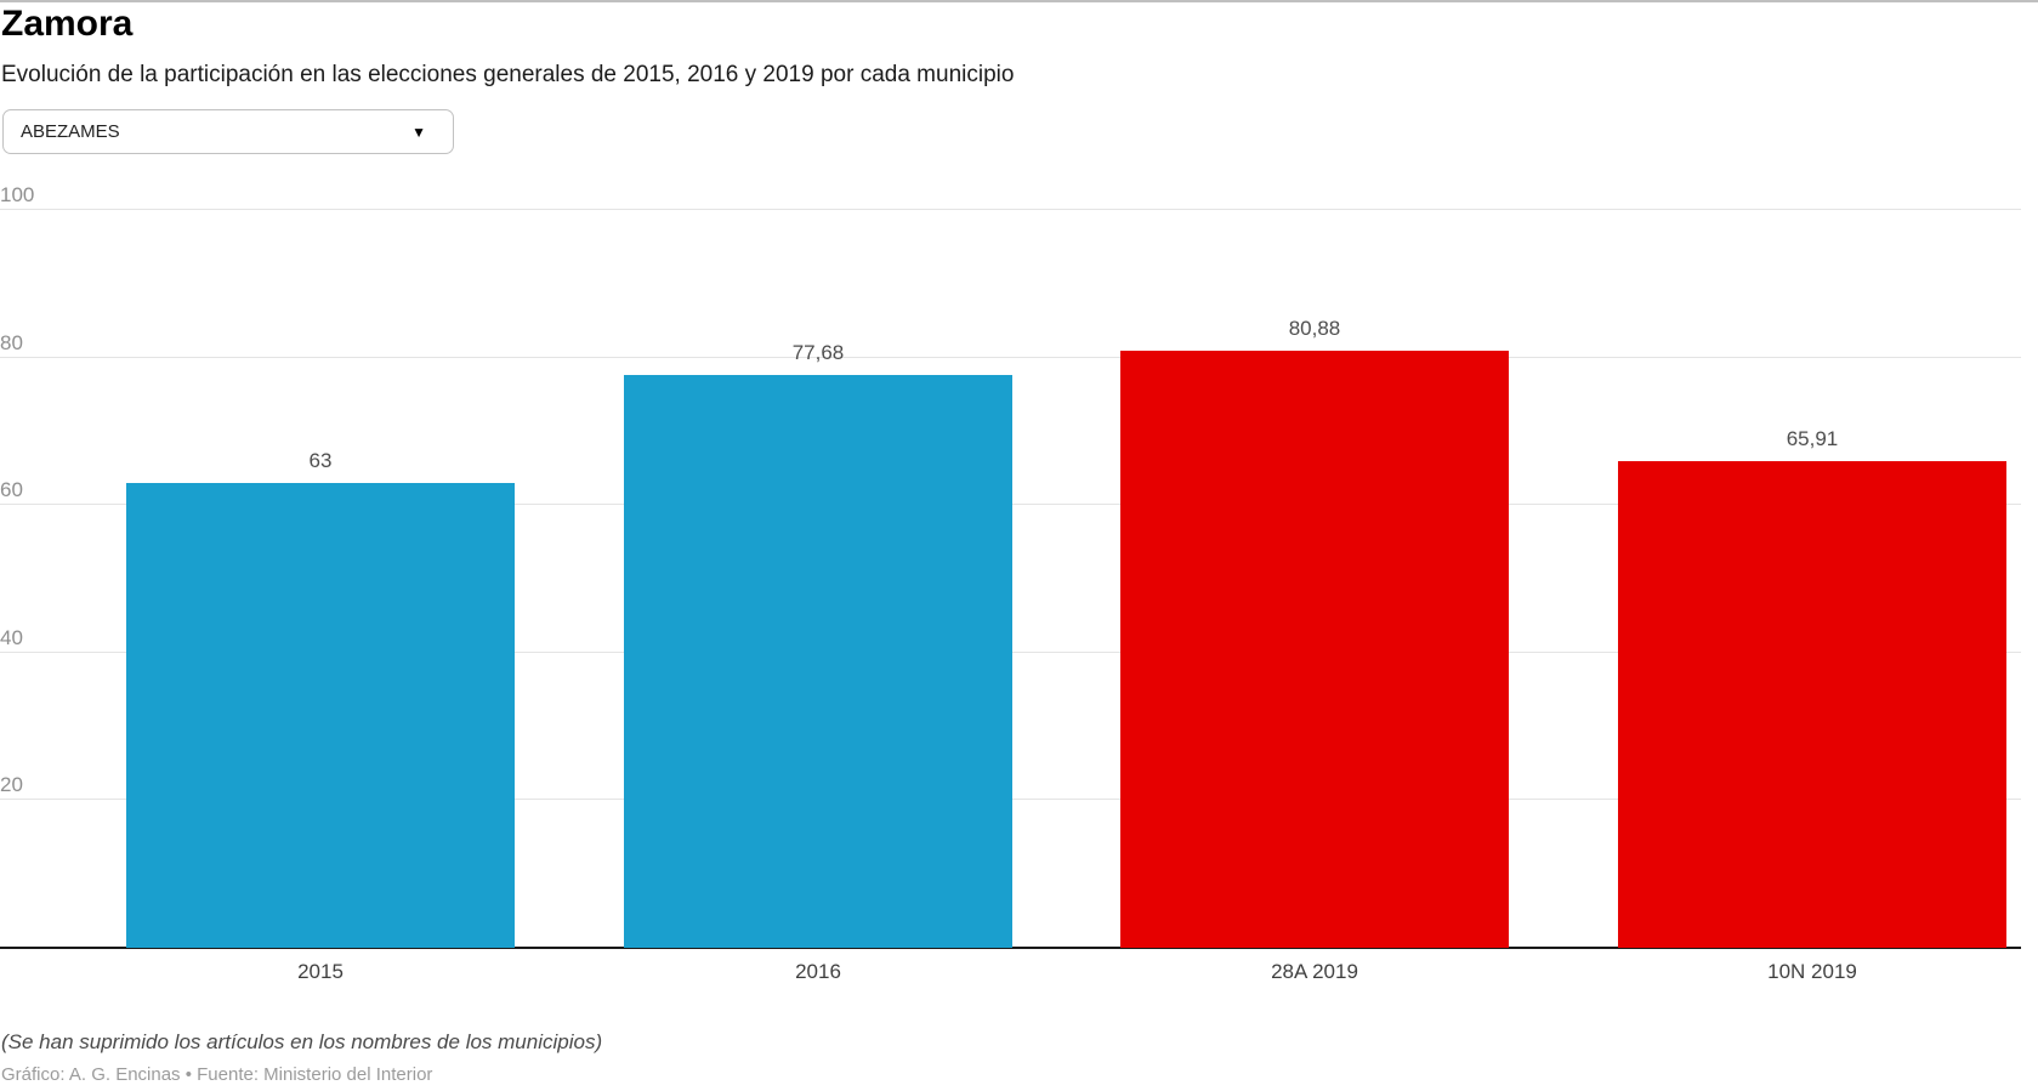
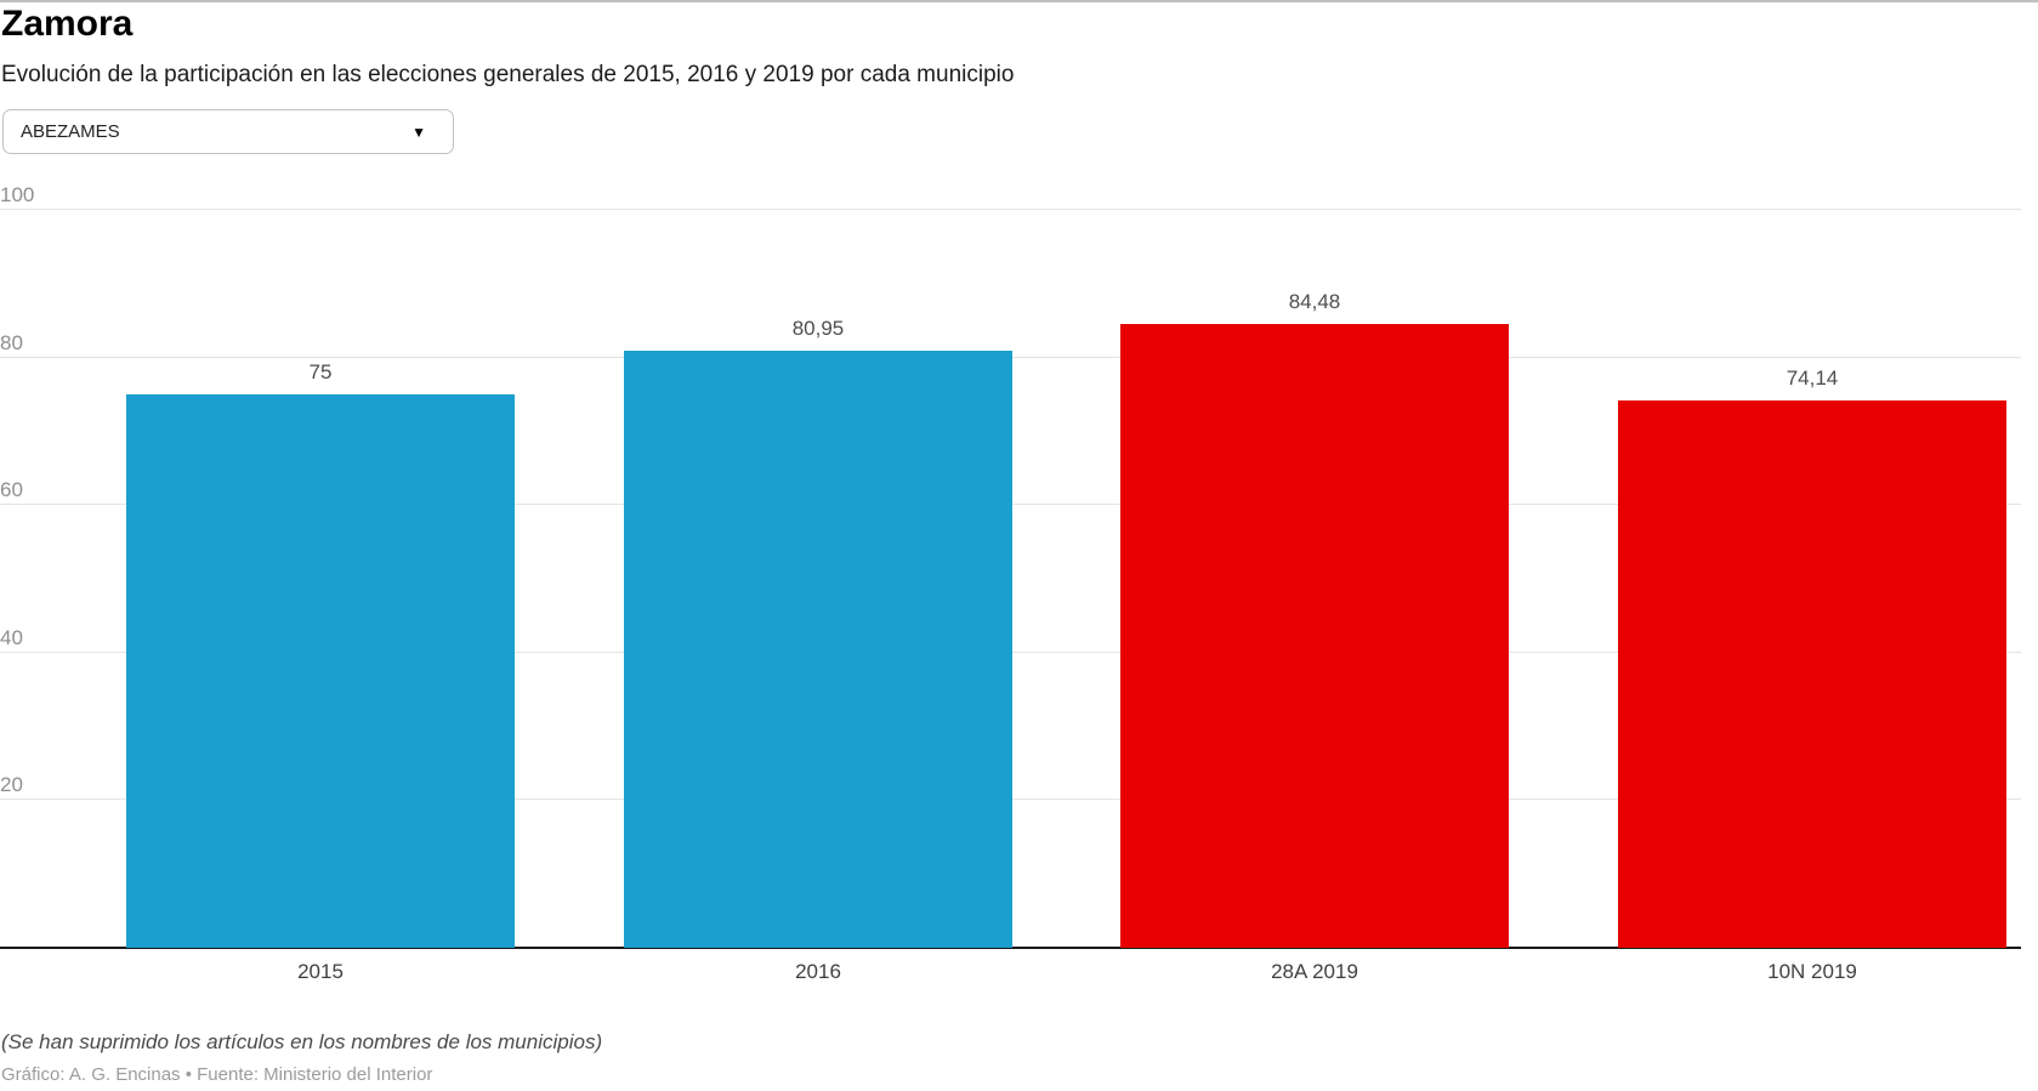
2015: 63 -> 75
2016: 77,68 -> 80,95
28A 2019: 80,88 -> 84,48
10N 2019: 65,91 -> 74,14
